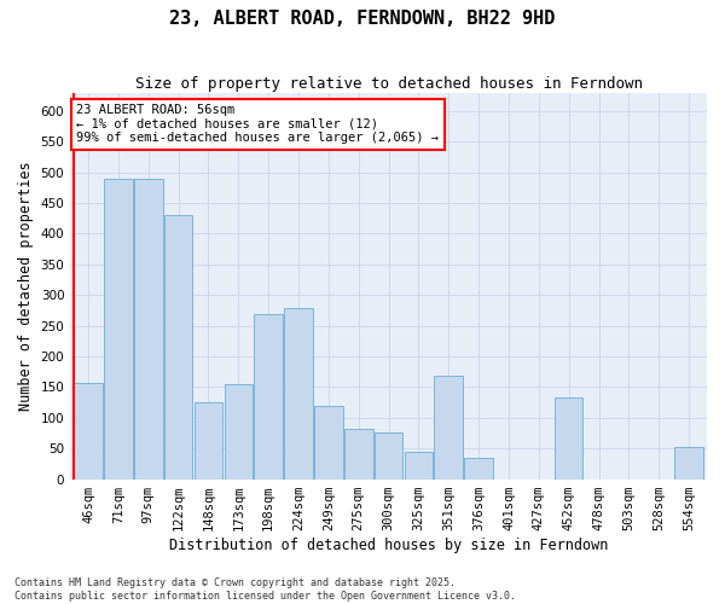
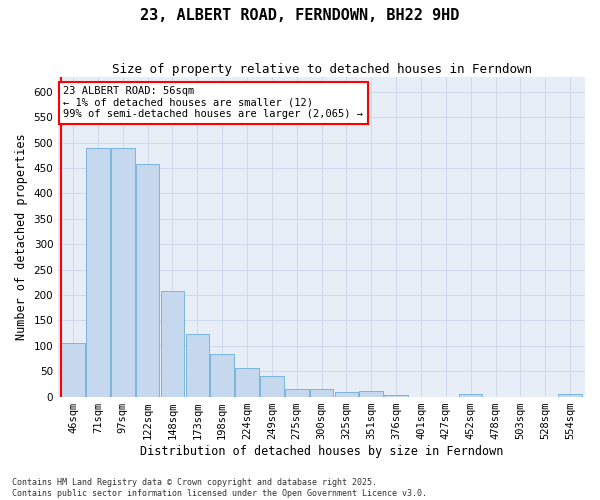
46sqm: 156 -> 105
122sqm: 430 -> 458
148sqm: 126 -> 207
173sqm: 154 -> 123
198sqm: 268 -> 84
224sqm: 278 -> 57
249sqm: 120 -> 40
275sqm: 82 -> 15
300sqm: 76 -> 15
325sqm: 44 -> 10
351sqm: 168 -> 11
376sqm: 34 -> 4
452sqm: 134 -> 6
554sqm: 52 -> 6
